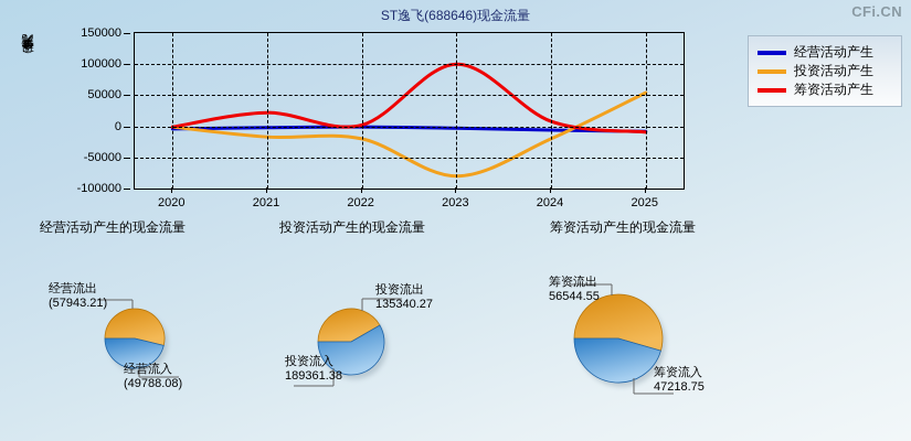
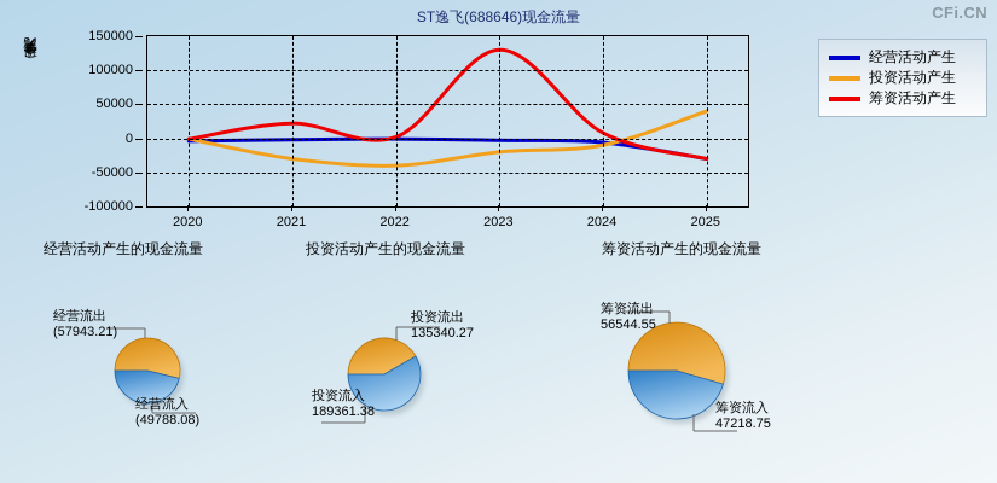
投资活动产生/2021: -20000 -> -30000
投资活动产生/2022: -20000 -> -40000
投资活动产生/2023: -80000 -> -20000
筹资活动产生/2023: 100000 -> 130000
投资活动产生/2024: -20000 -> -10000
经营活动产生/2025: -10000 -> -30000
投资活动产生/2025: 50000 -> 40000
筹资活动产生/2025: -10000 -> -30000
